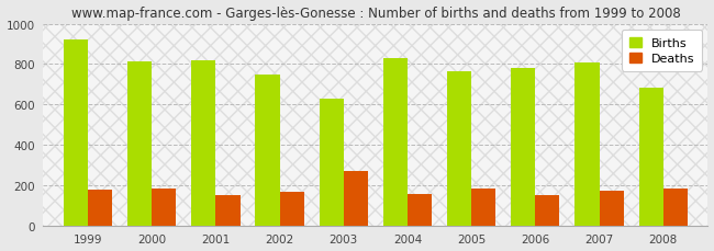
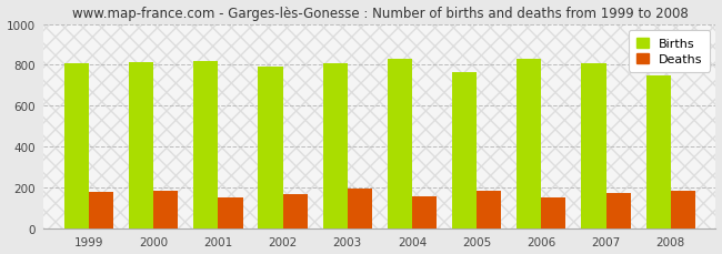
Births/1999: 920 -> 810
Births/2002: 750 -> 790
Births/2003: 630 -> 800
Deaths/2003: 270 -> 200
Births/2006: 780 -> 830
Births/2008: 680 -> 750
